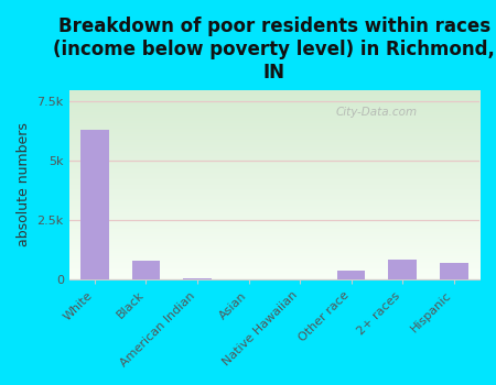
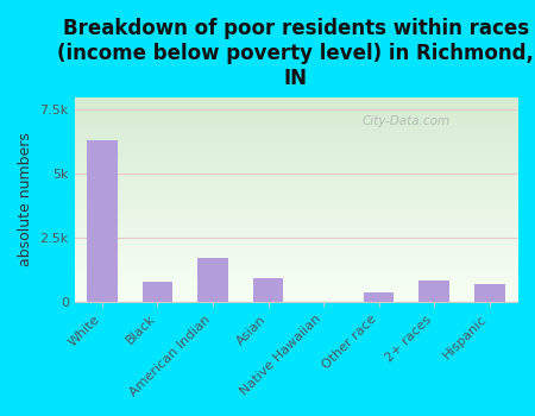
American Indian: 0.08k -> 1.75k
Asian: 0.02k -> 0.95k
